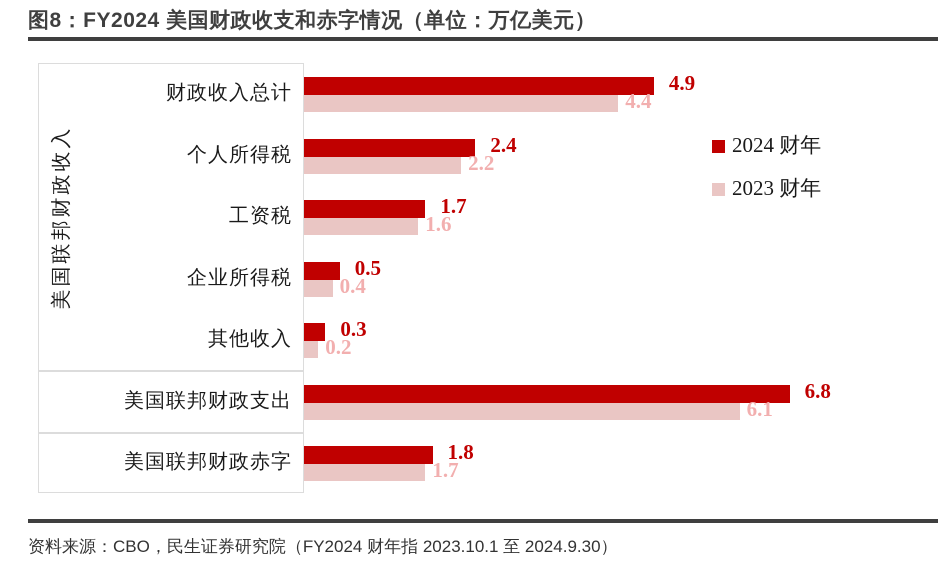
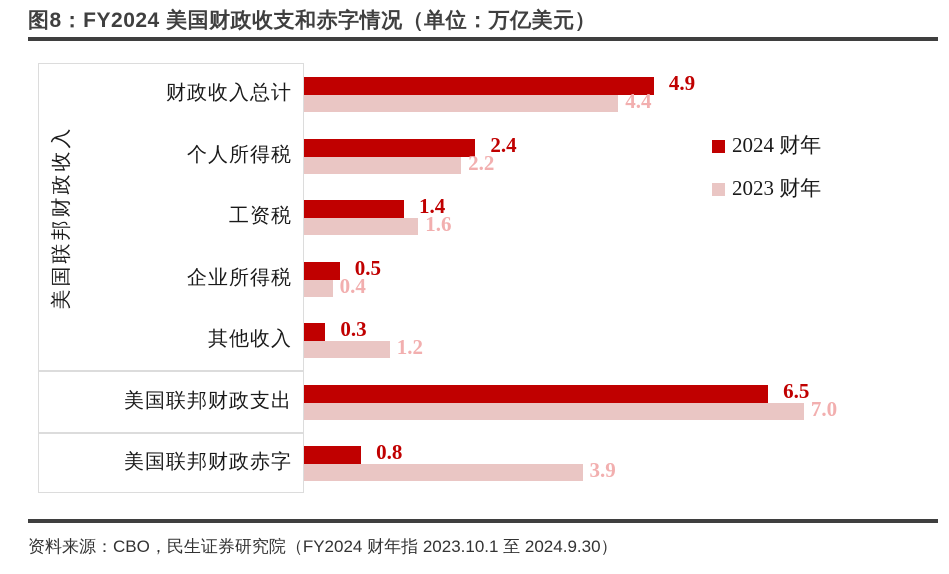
2024 财年/工资税: 1.7 -> 1.4
2023 财年/其他收入: 0.2 -> 1.2
2024 财年/美国联邦财政支出: 6.8 -> 6.5
2023 财年/美国联邦财政支出: 6.1 -> 7.0
2024 财年/美国联邦财政赤字: 1.8 -> 0.8
2023 财年/美国联邦财政赤字: 1.7 -> 3.9
